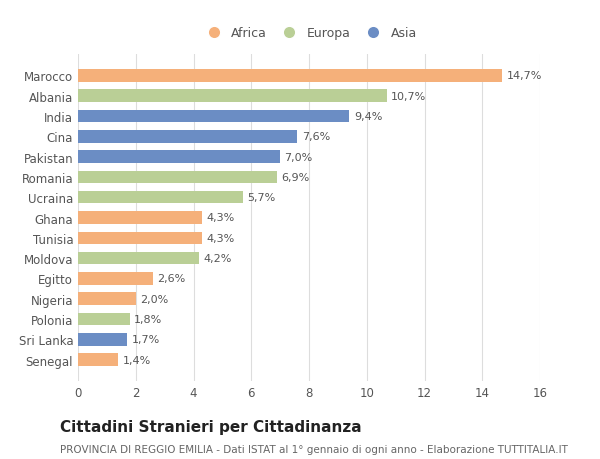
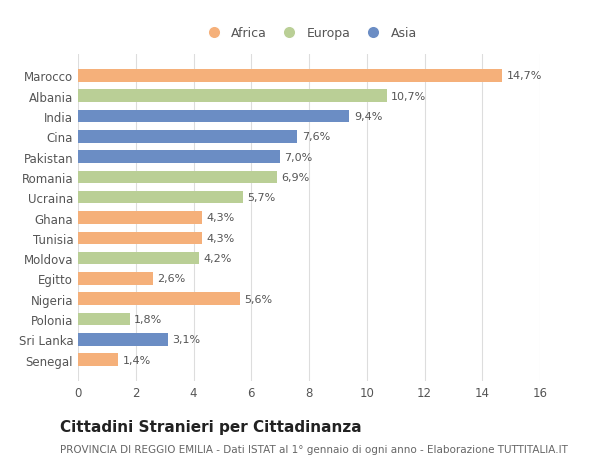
Nigeria: 2,0% -> 5,6%
Sri Lanka: 1,7% -> 3,1%
